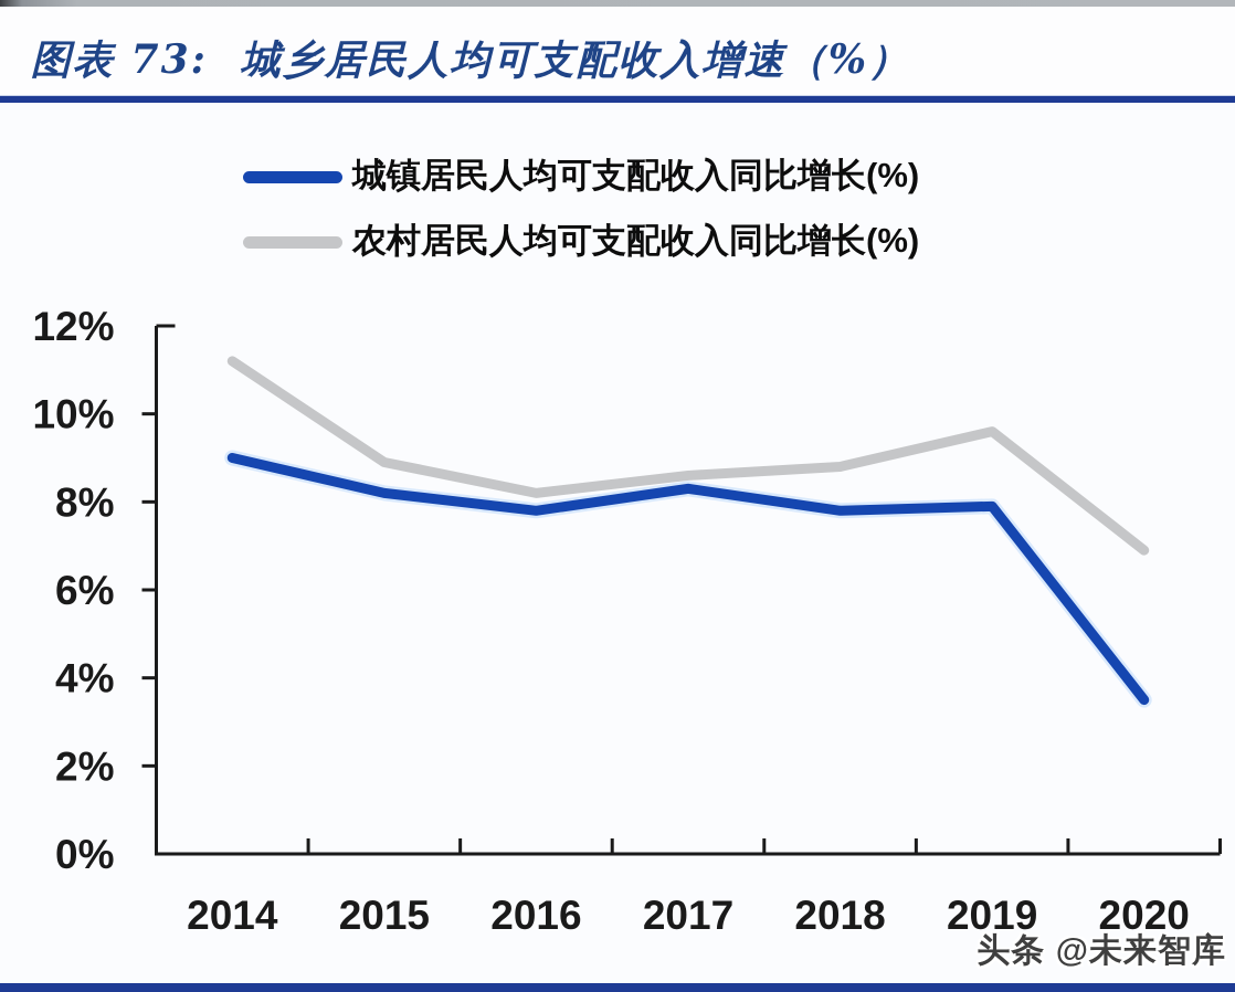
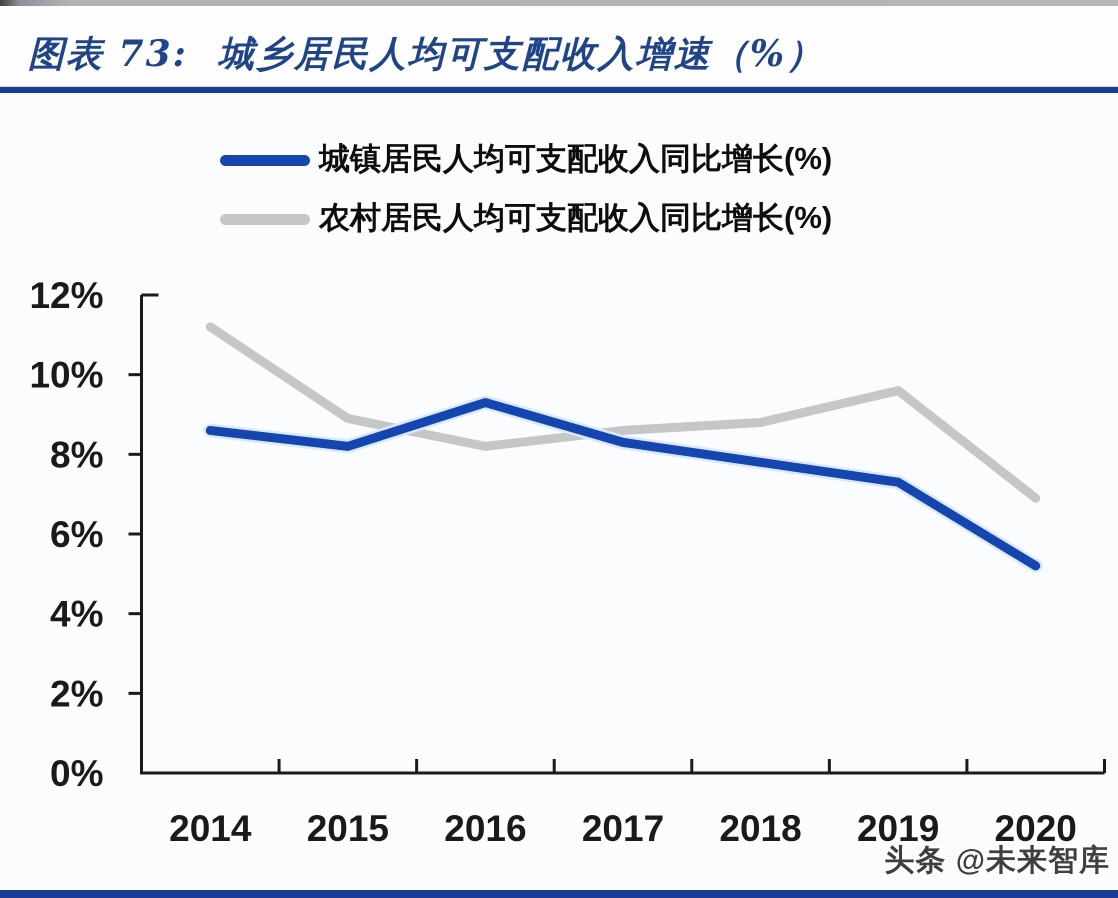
城镇居民人均可支配收入同比增长(%)/2014: 9.0% -> 8.6%
城镇居民人均可支配收入同比增长(%)/2016: 7.8% -> 9.3%
城镇居民人均可支配收入同比增长(%)/2019: 7.9% -> 7.3%
城镇居民人均可支配收入同比增长(%)/2020: 3.5% -> 5.2%
